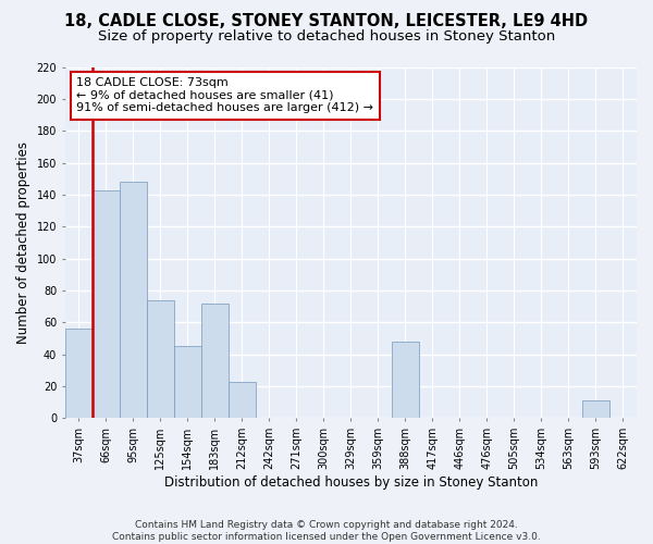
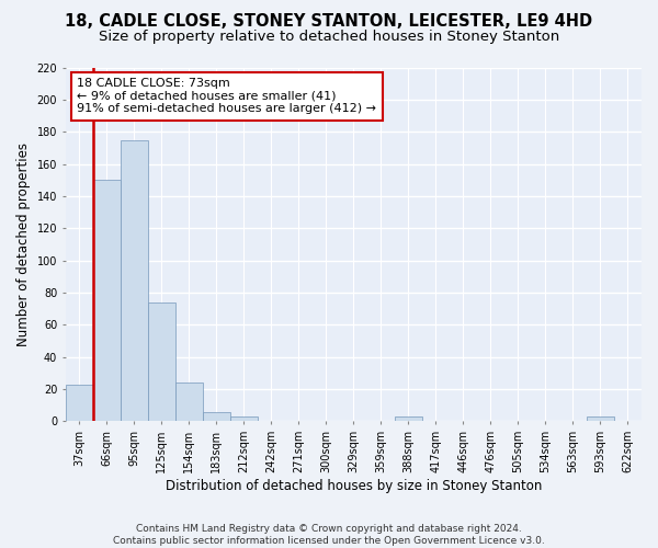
37sqm: 56 -> 23
66sqm: 143 -> 150
95sqm: 148 -> 175
154sqm: 45 -> 24
183sqm: 72 -> 6
212sqm: 23 -> 3
388sqm: 48 -> 3
593sqm: 11 -> 3
